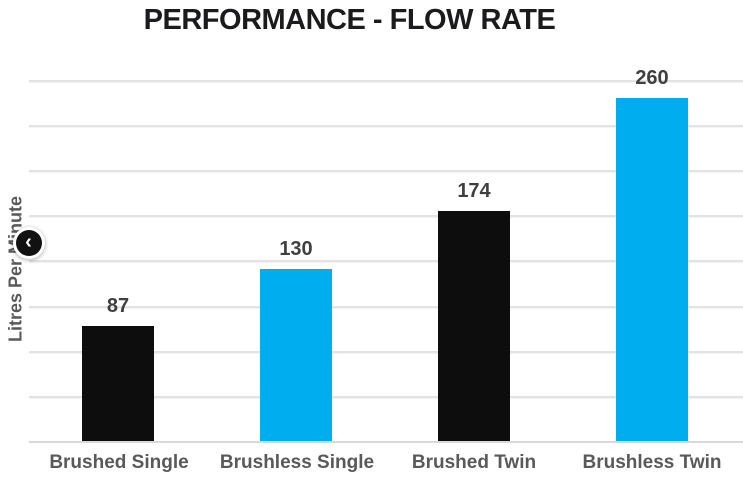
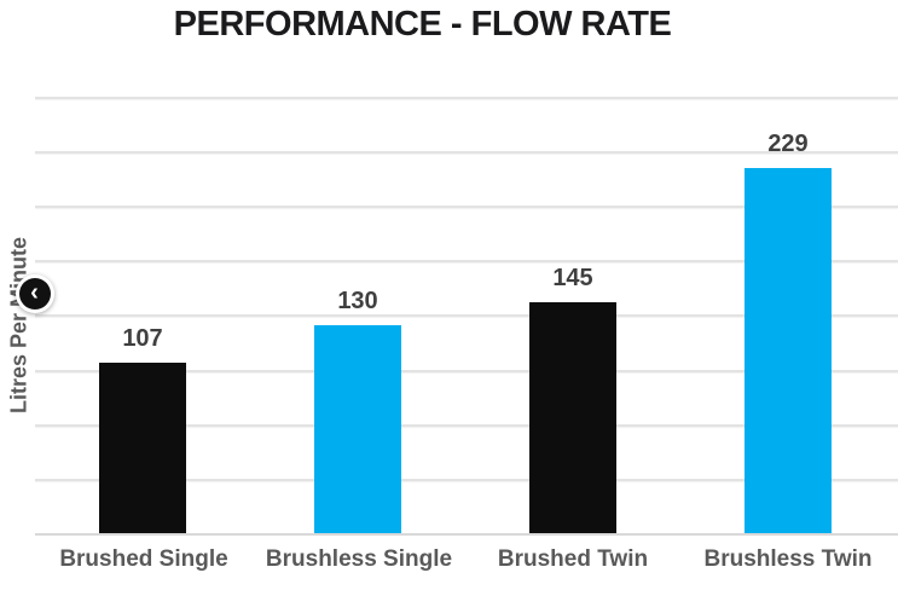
Brushed Single: 87 -> 107
Brushed Twin: 174 -> 145
Brushless Twin: 260 -> 229
